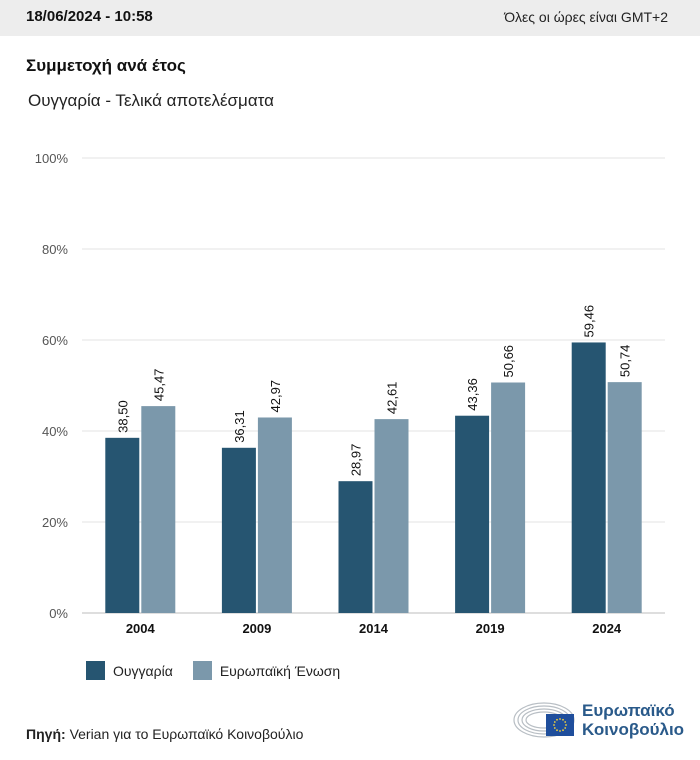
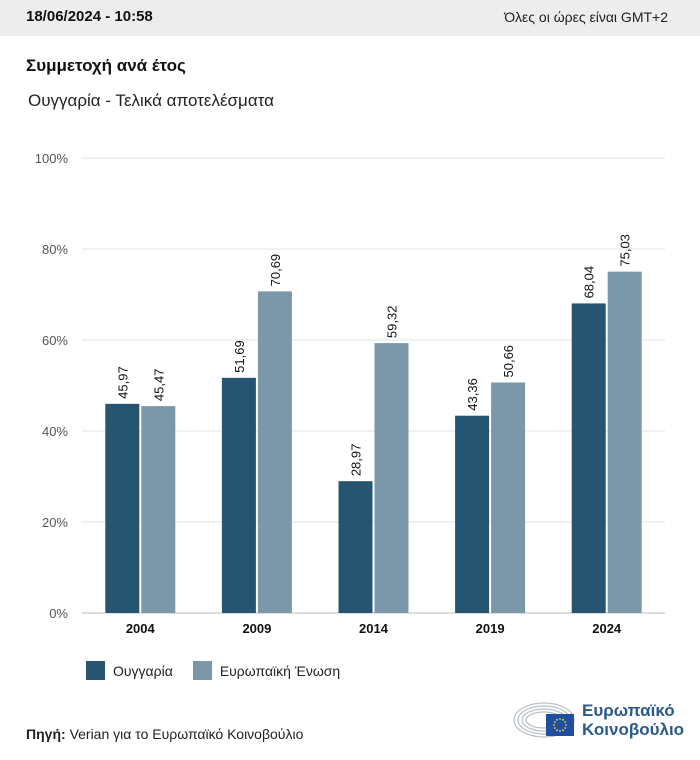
Ουγγαρία/2004: 38,50 -> 45,97
Ουγγαρία/2009: 36,31 -> 51,69
Ευρωπαϊκή Ένωση/2009: 42,97 -> 70,69
Ευρωπαϊκή Ένωση/2014: 42,61 -> 59,32
Ουγγαρία/2024: 59,46 -> 68,04
Ευρωπαϊκή Ένωση/2024: 50,74 -> 75,03
